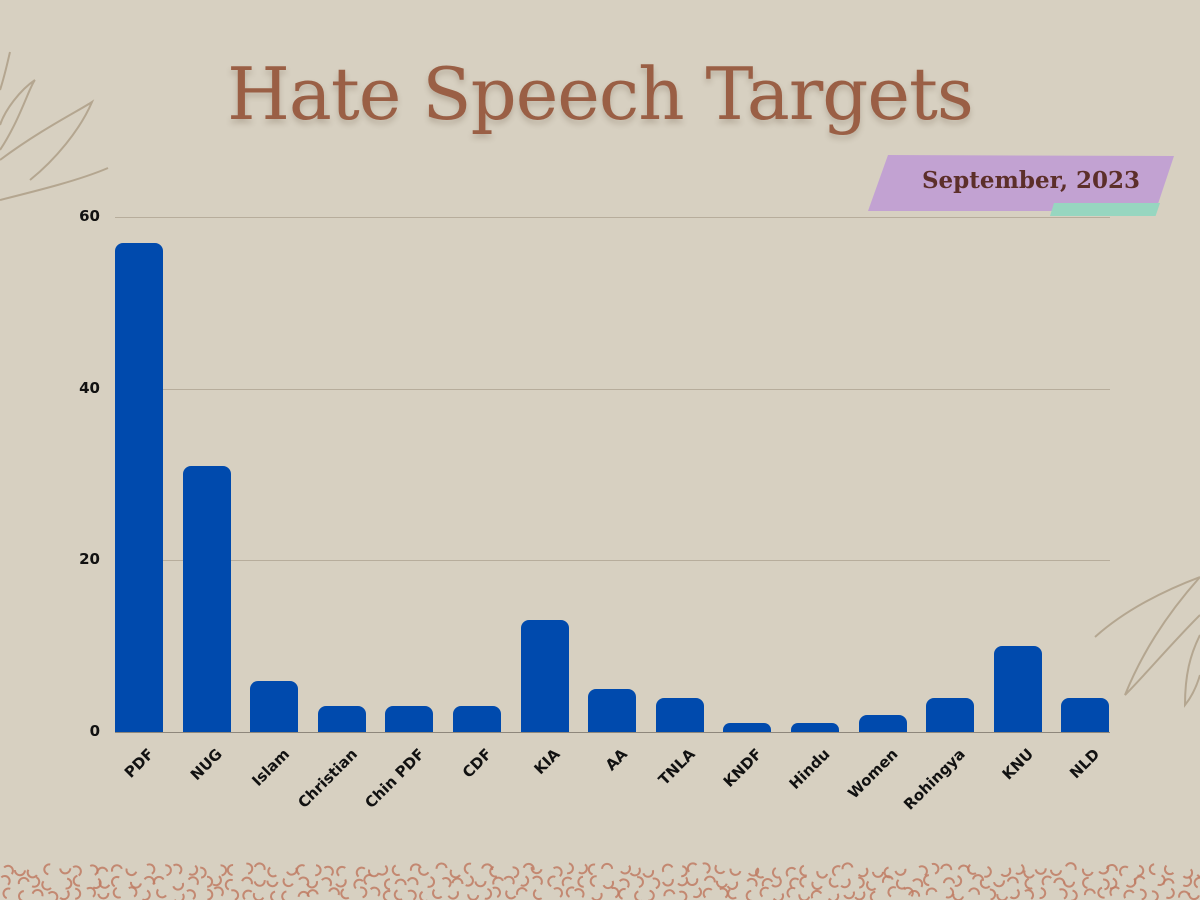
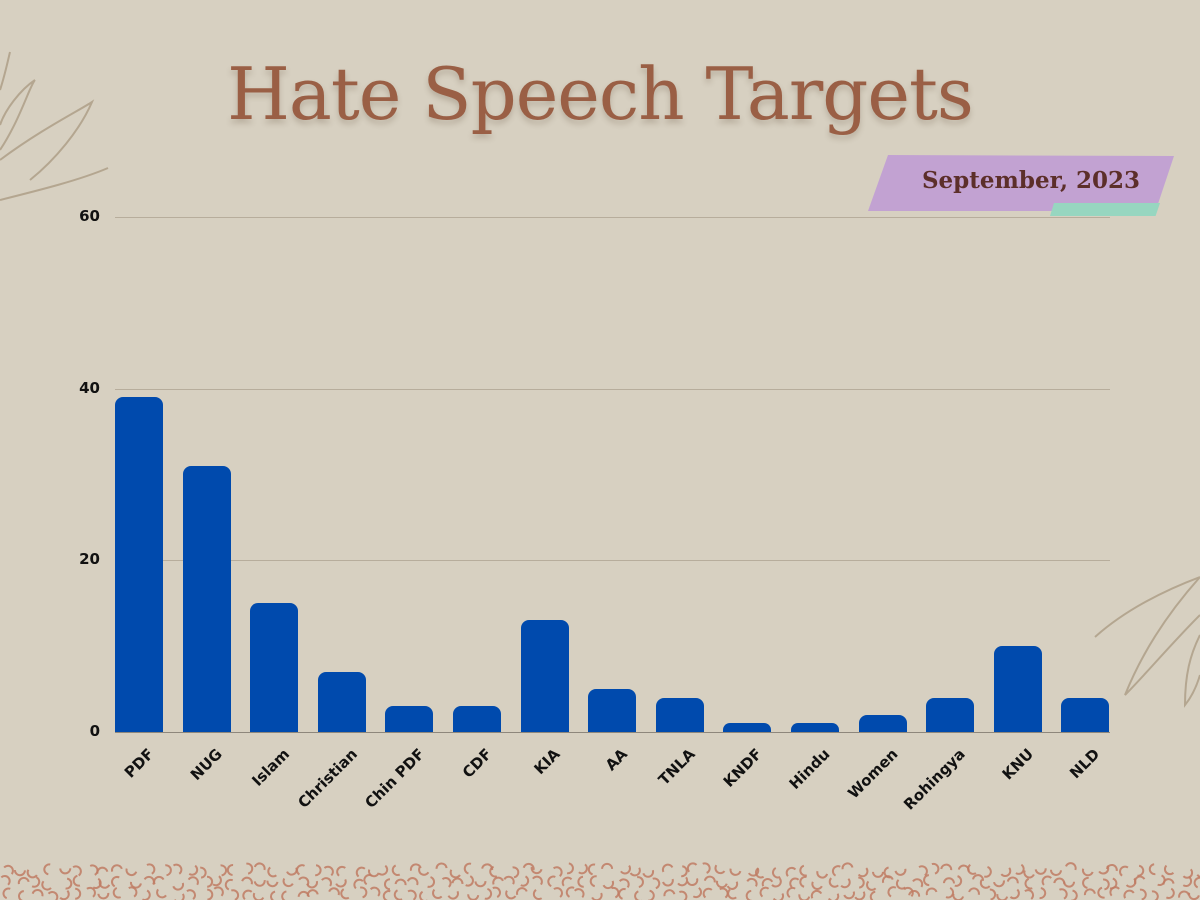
PDF: 57 -> 39
Islam: 6 -> 15
Christian: 3 -> 7
